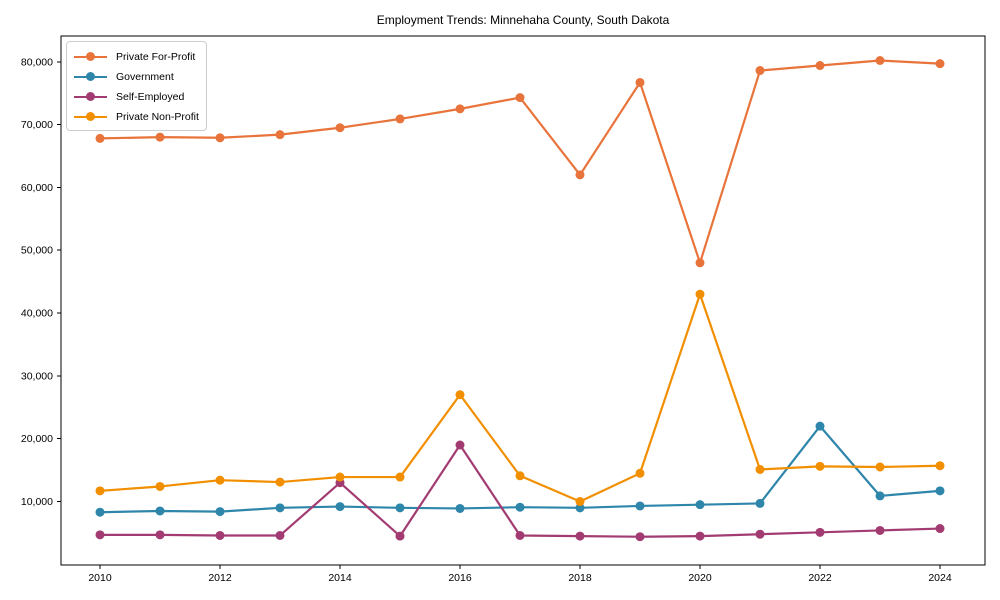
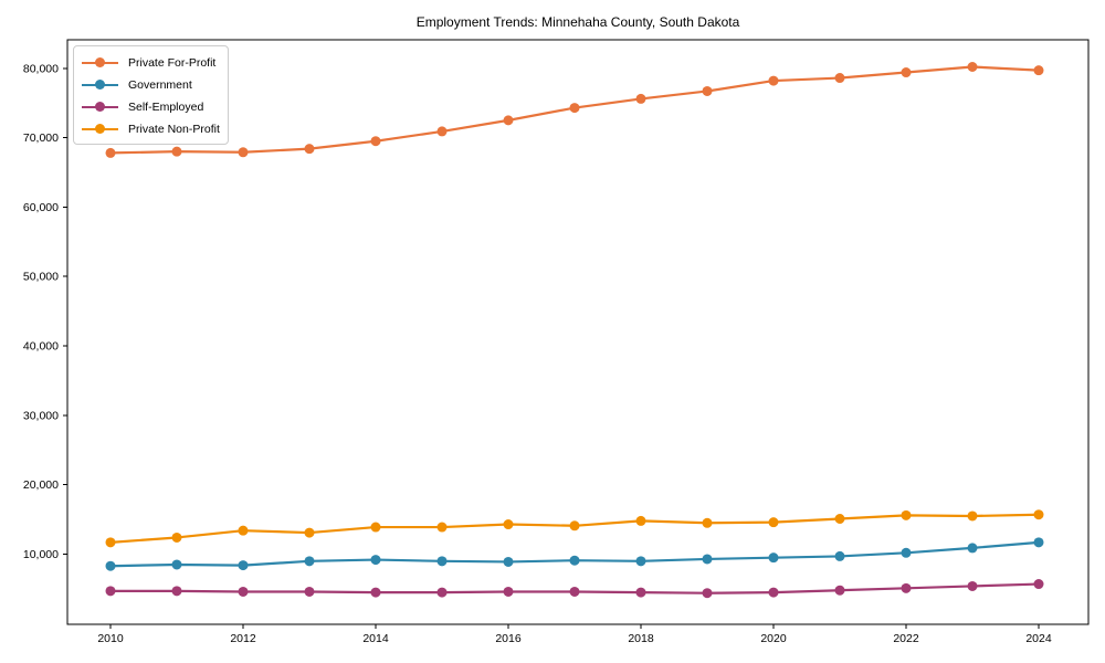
Self-Employed/2014: 13000 -> 4000
Self-Employed/2016: 19000 -> 5000
Private Non-Profit/2016: 27000 -> 14000
Private For-Profit/2018: 62000 -> 76000
Private Non-Profit/2018: 10000 -> 15000
Private For-Profit/2020: 48000 -> 78000
Private Non-Profit/2020: 43000 -> 15000
Government/2022: 22000 -> 10000
